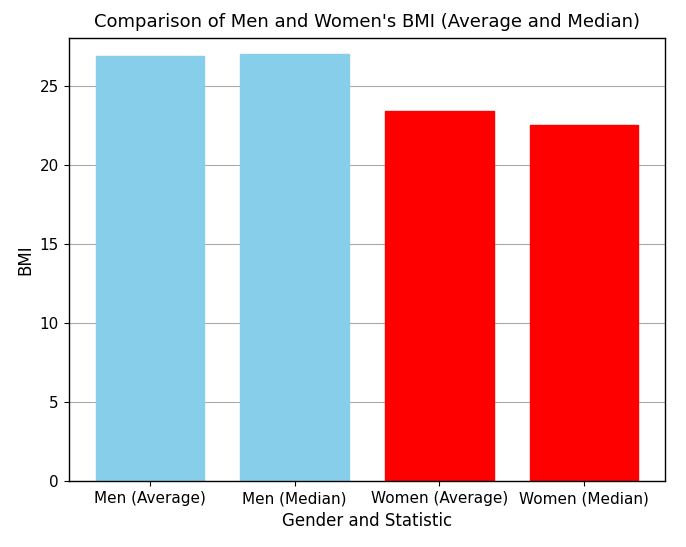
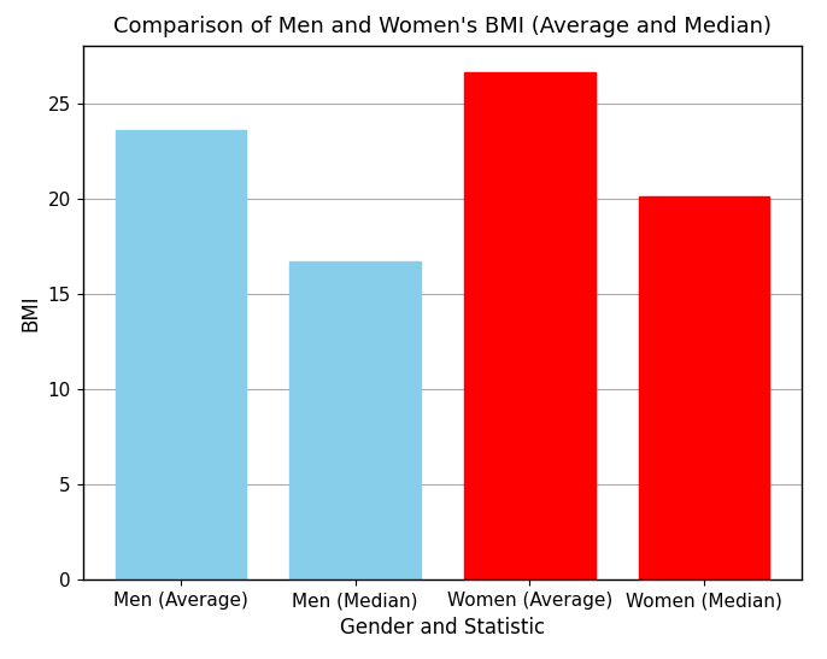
Men (Average): 26.9 -> 23.6
Men (Median): 27.0 -> 16.7
Women (Average): 23.4 -> 26.6
Women (Median): 22.5 -> 20.1
